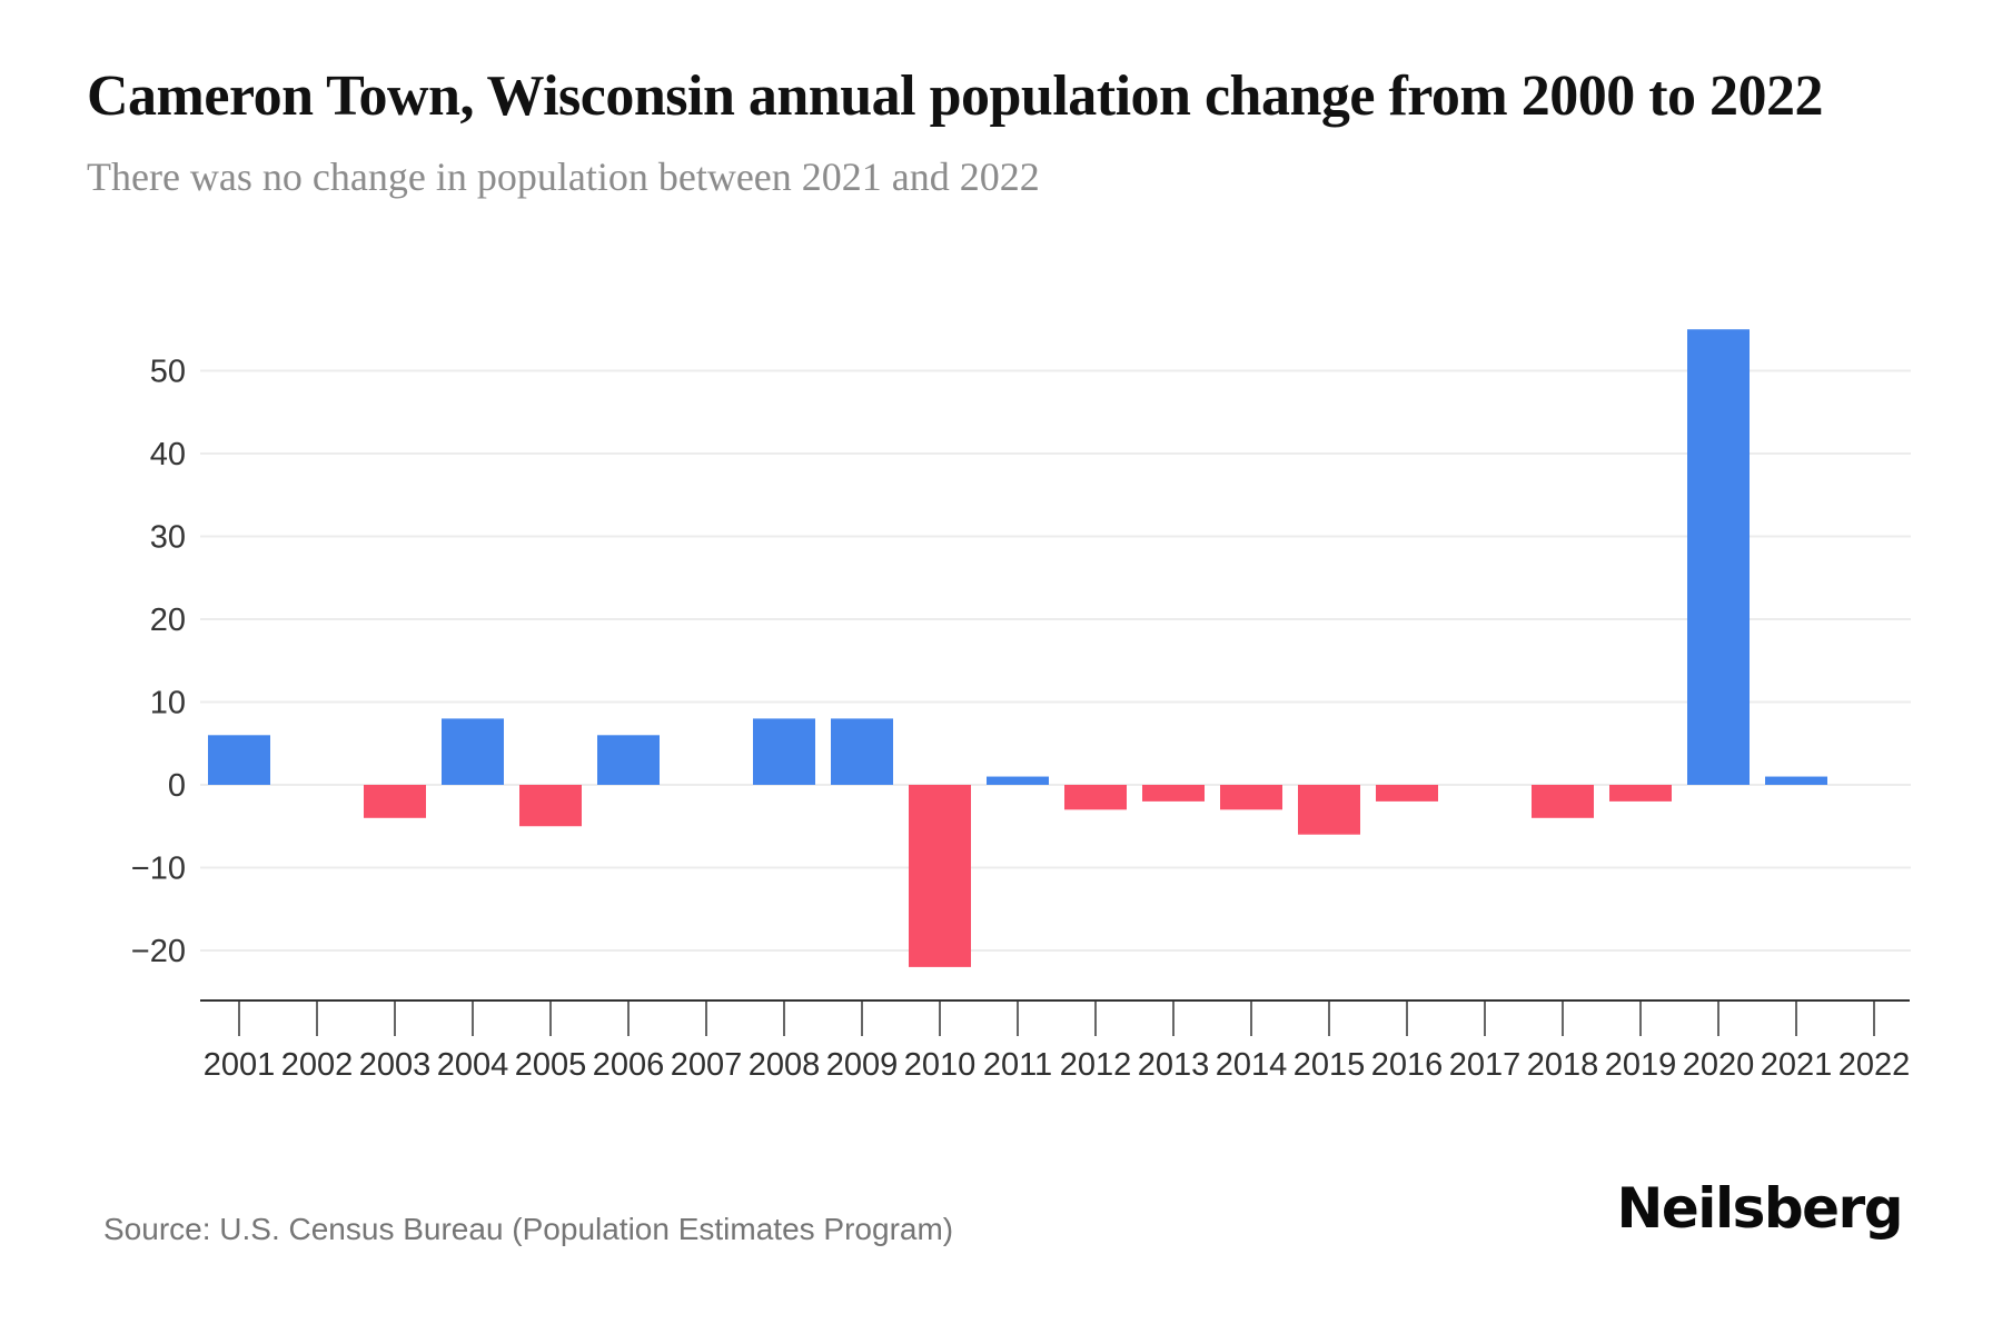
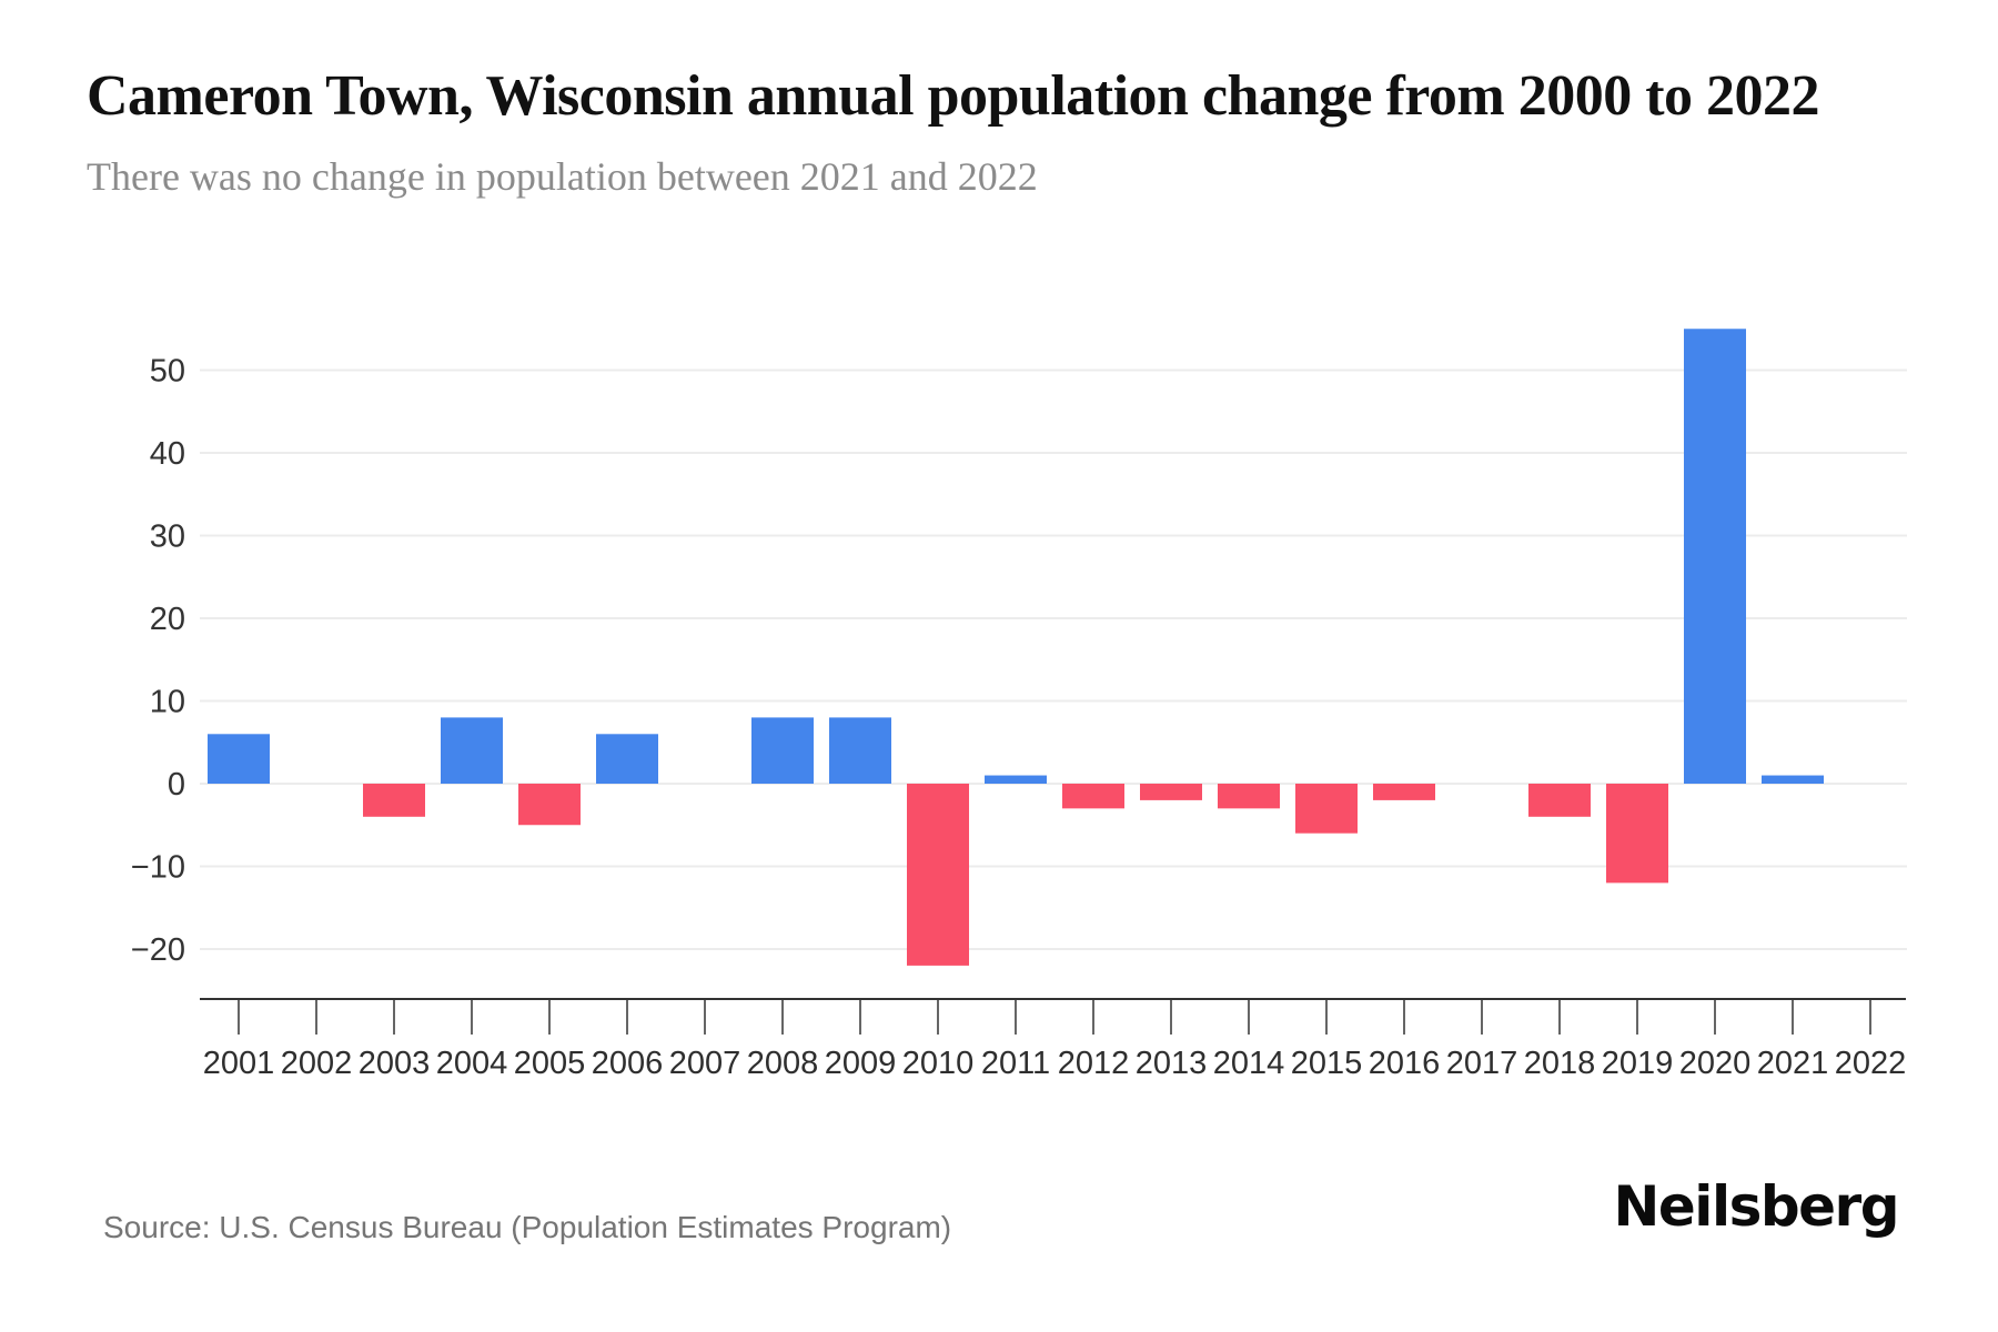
2019: -2 -> -12
